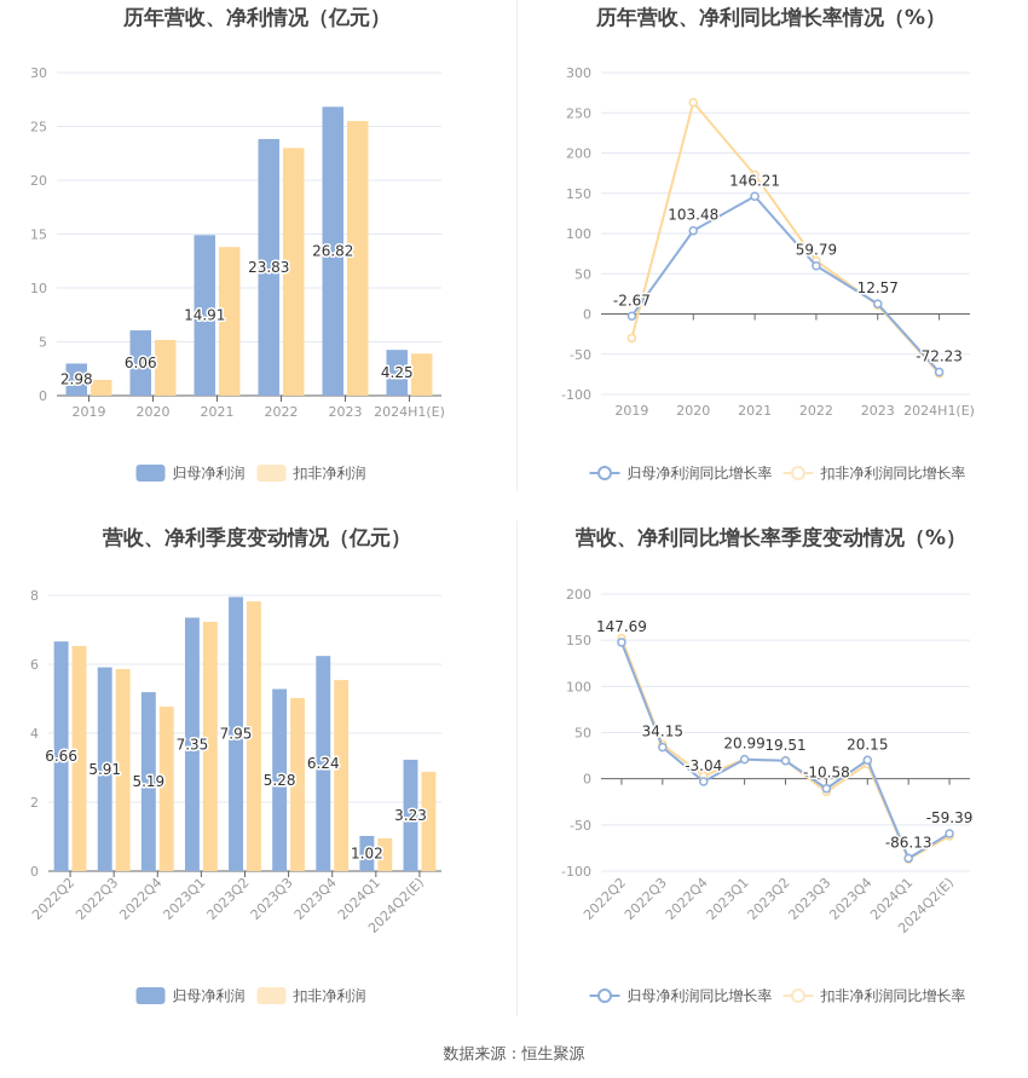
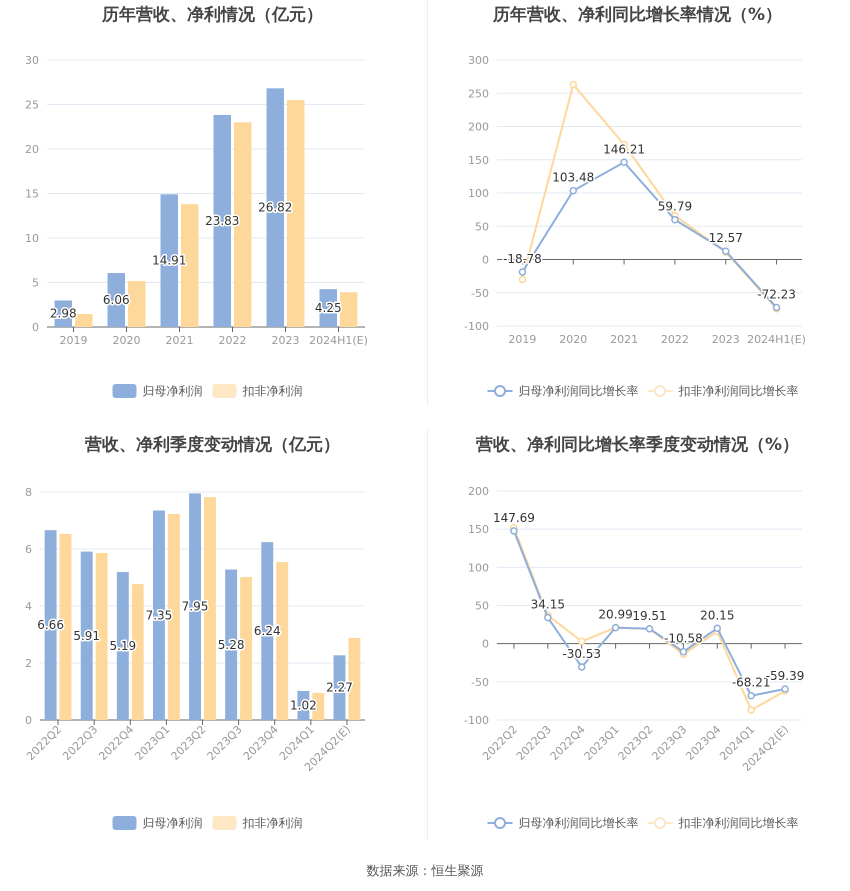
历年营收、净利同比增长率情况（%）/归母净利润同比增长率/2019: -2.67 -> -18.78
营收、净利季度变动情况（亿元）/归母净利润/2024Q2(E): 3.23 -> 2.27
营收、净利同比增长率季度变动情况（%）/归母净利润同比增长率/2022Q4: -3.04 -> -30.53
营收、净利同比增长率季度变动情况（%）/归母净利润同比增长率/2024Q1: -86.13 -> -68.21
